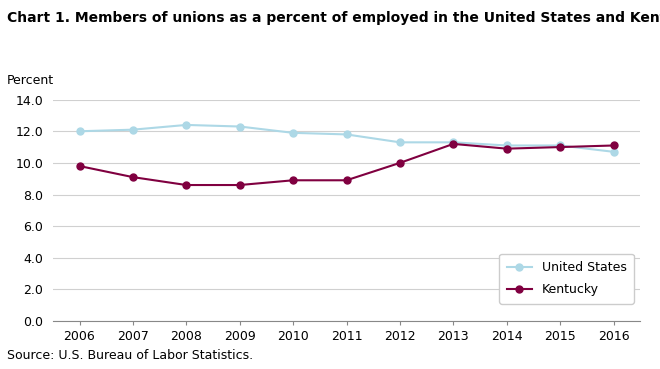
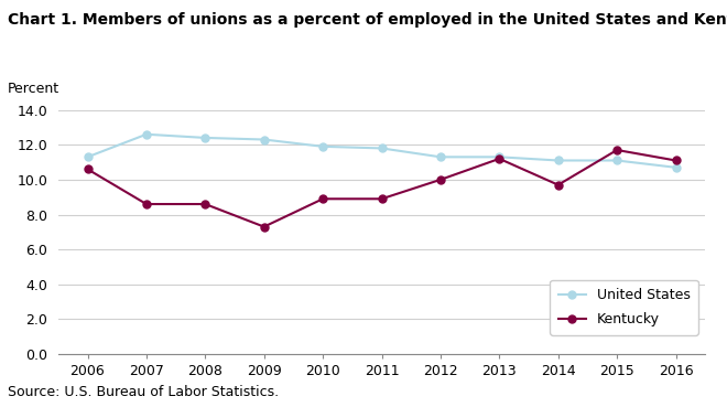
United States/2006: 12.0 -> 11.3
Kentucky/2006: 9.8 -> 10.6
United States/2007: 12.1 -> 12.6
Kentucky/2007: 9.1 -> 8.6
Kentucky/2009: 8.6 -> 7.3
Kentucky/2014: 10.9 -> 9.7
Kentucky/2015: 11.0 -> 11.7
